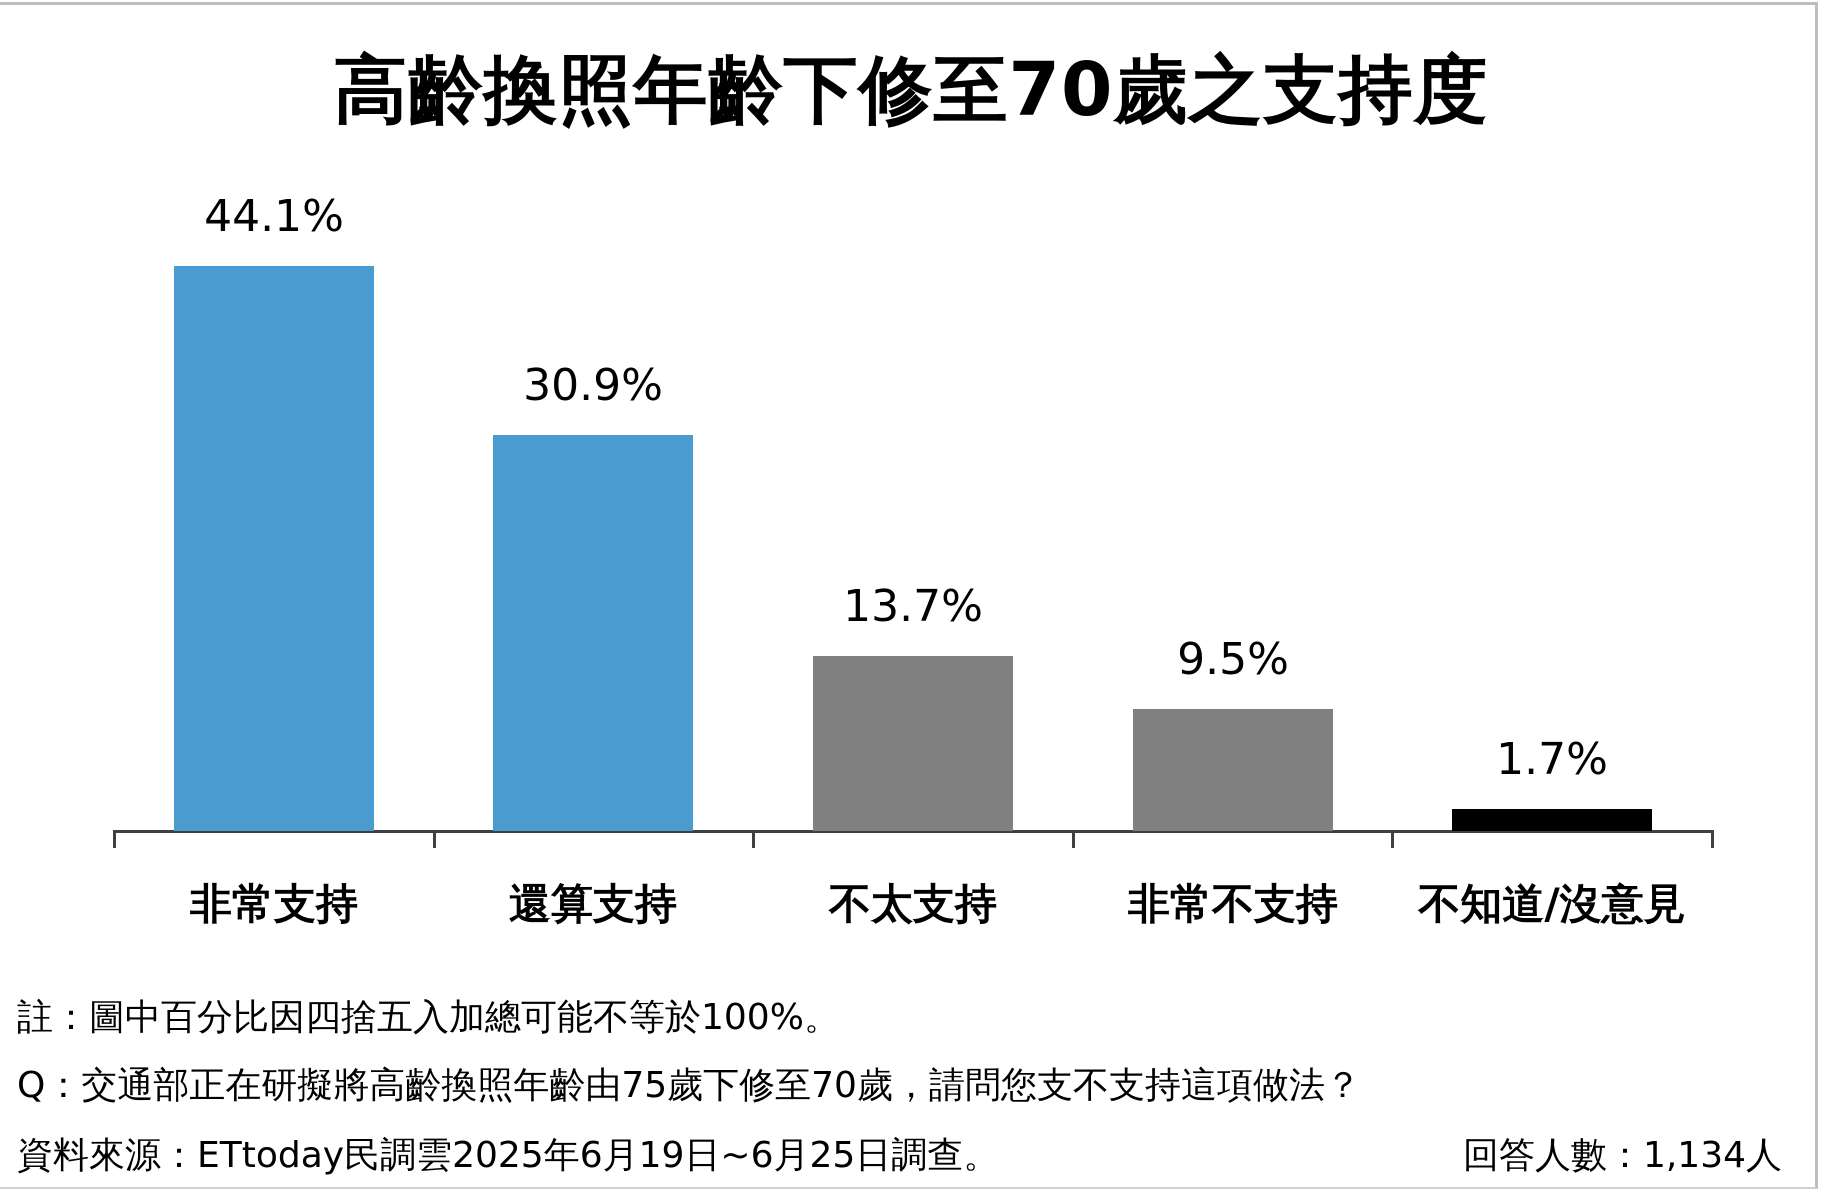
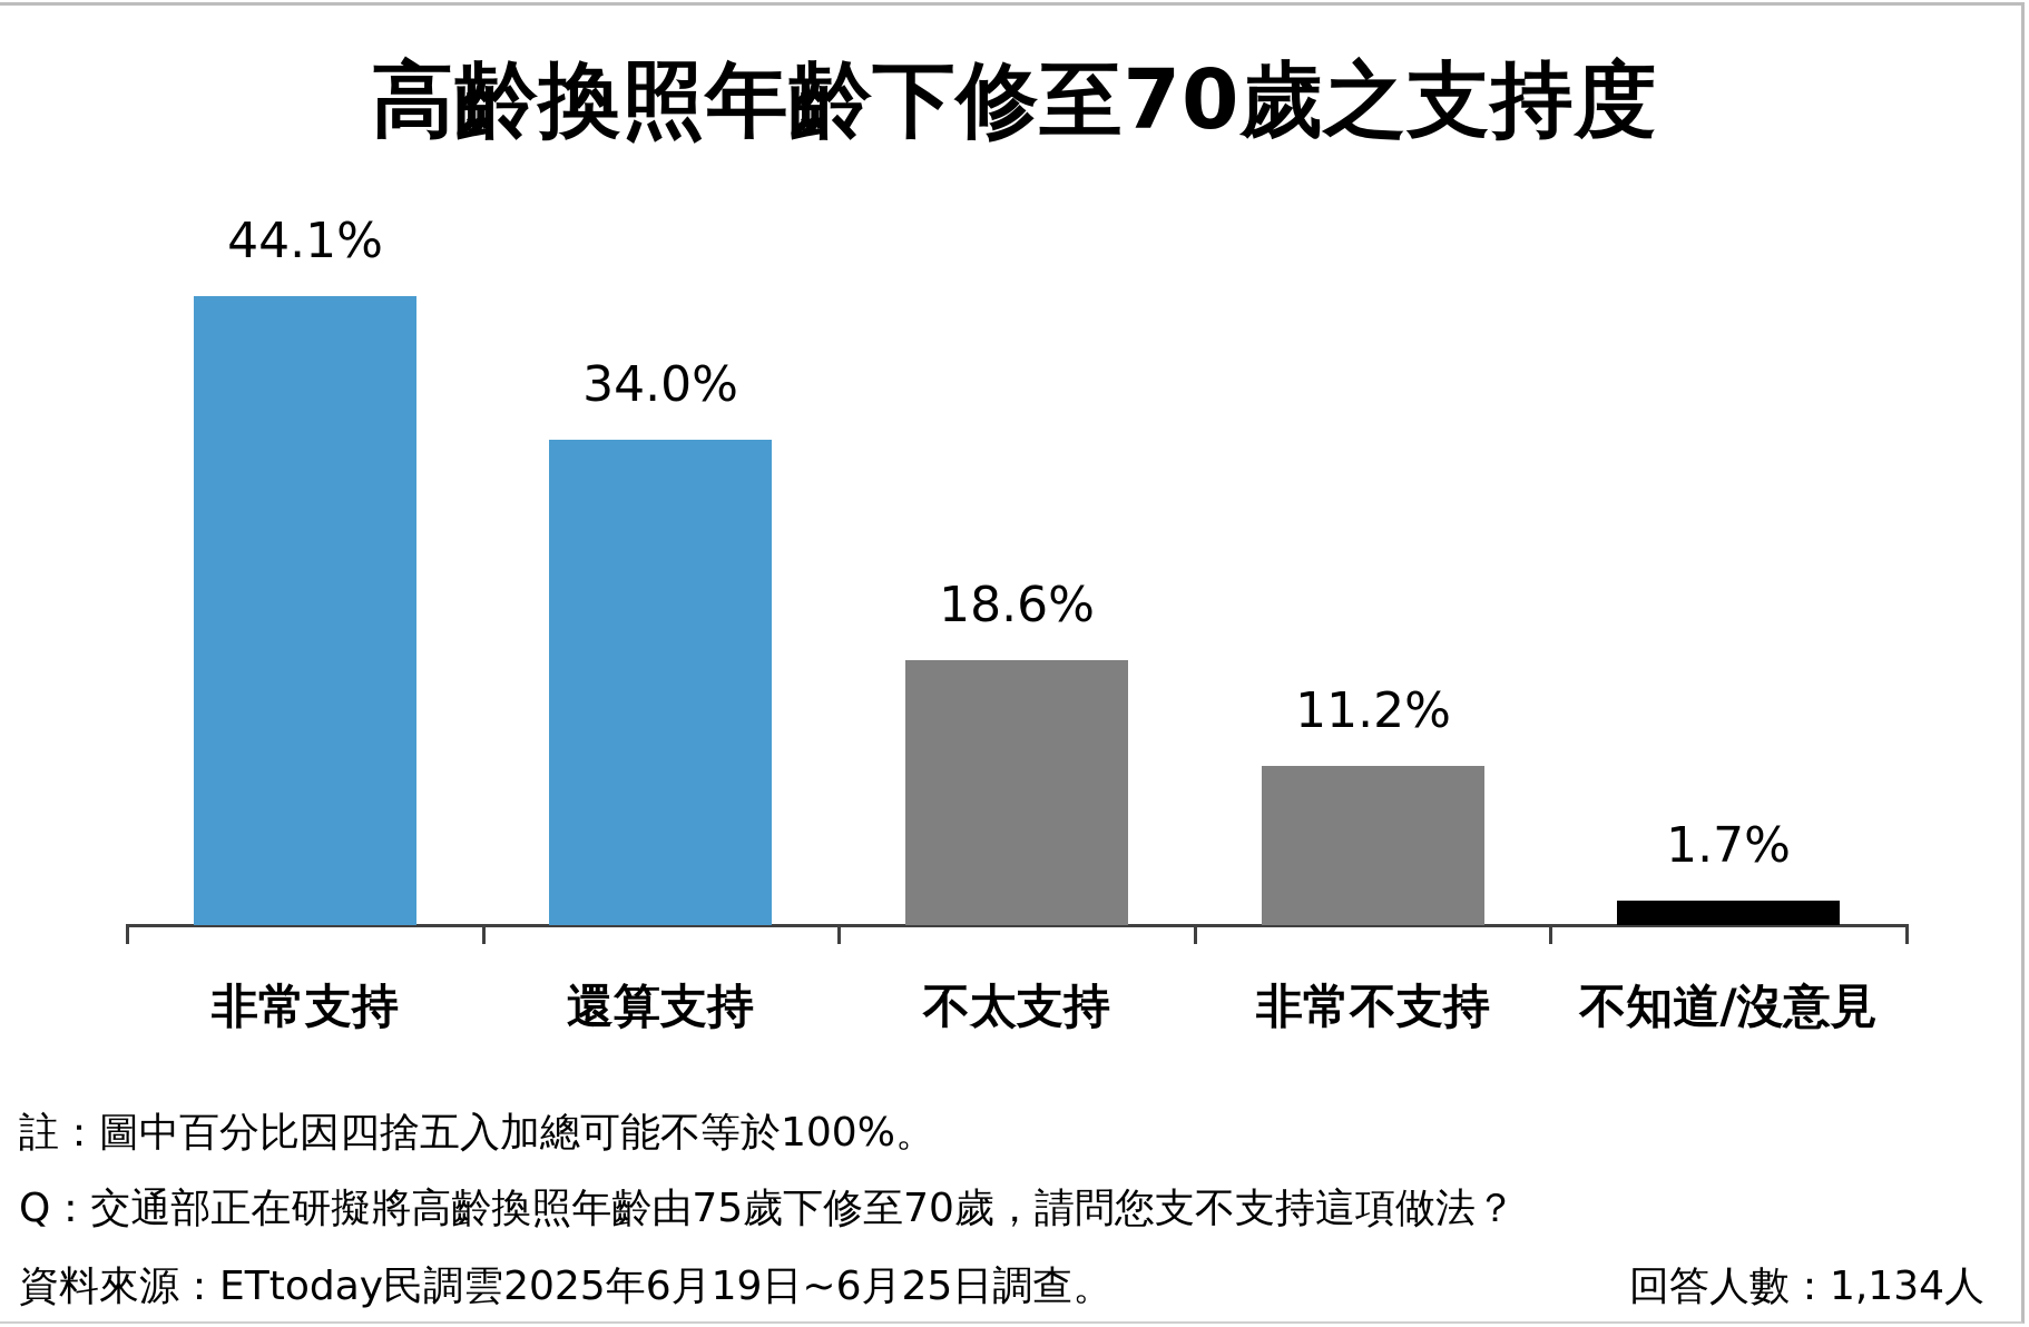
還算支持: 30.9% -> 34.0%
不太支持: 13.7% -> 18.6%
非常不支持: 9.5% -> 11.2%
